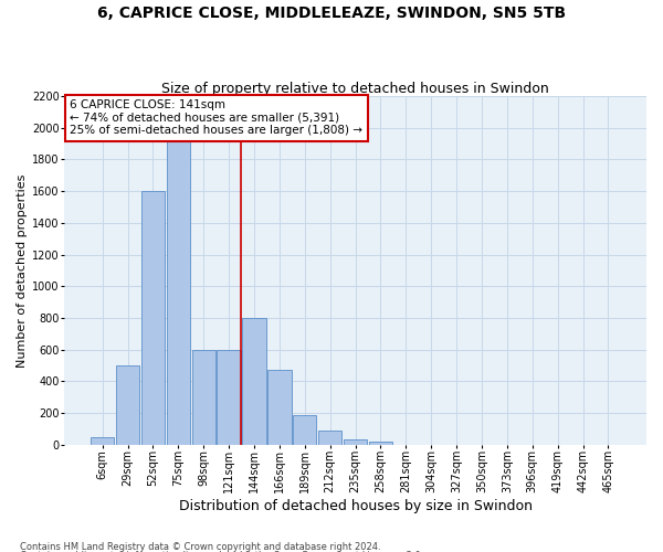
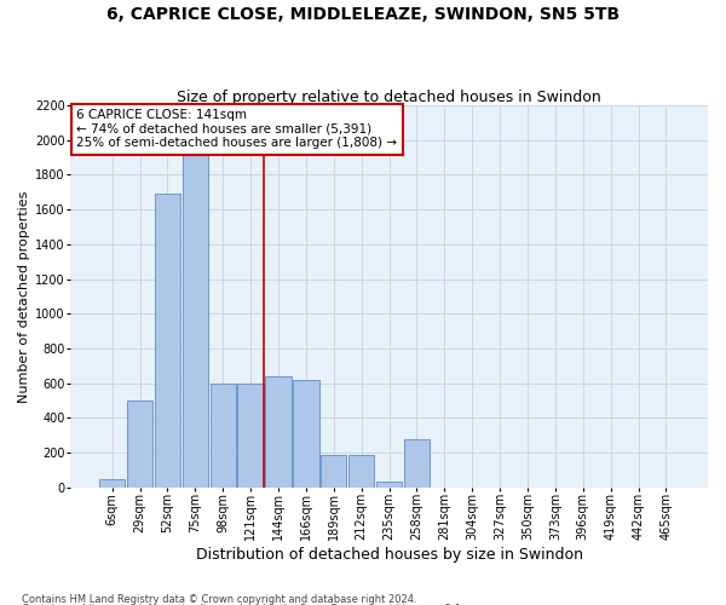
52sqm: 1600 -> 1690
144sqm: 800 -> 640
166sqm: 470 -> 620
212sqm: 90 -> 190
258sqm: 20 -> 280
